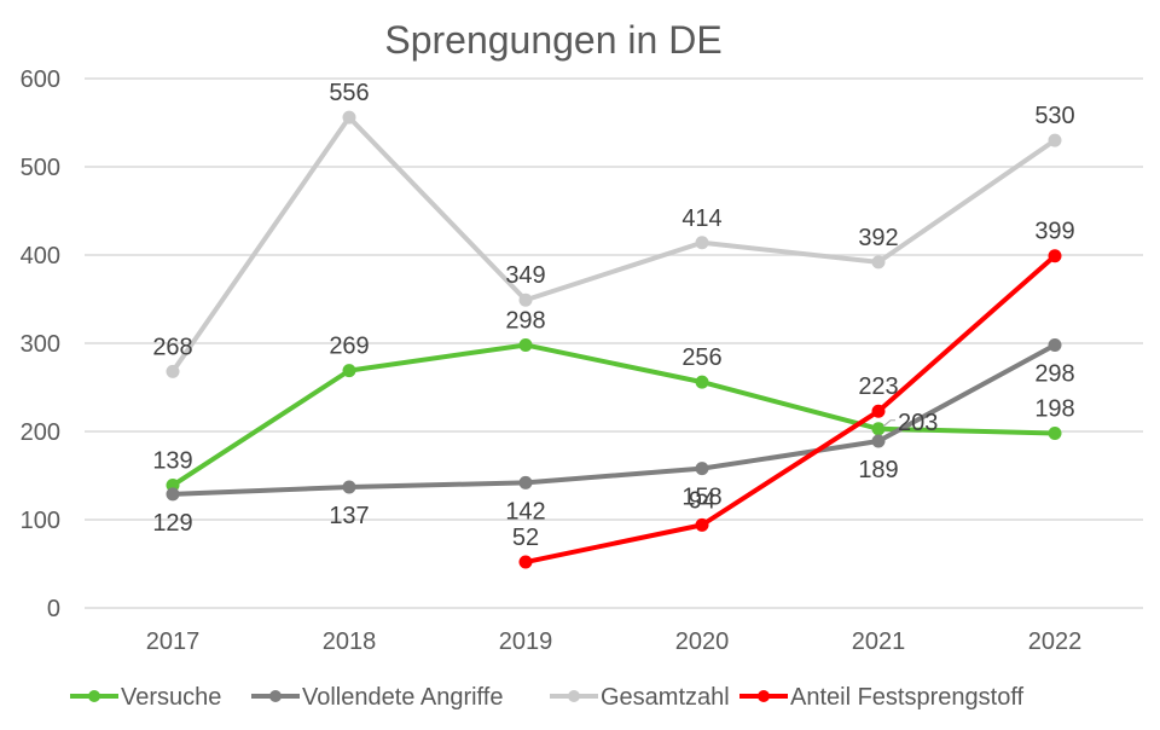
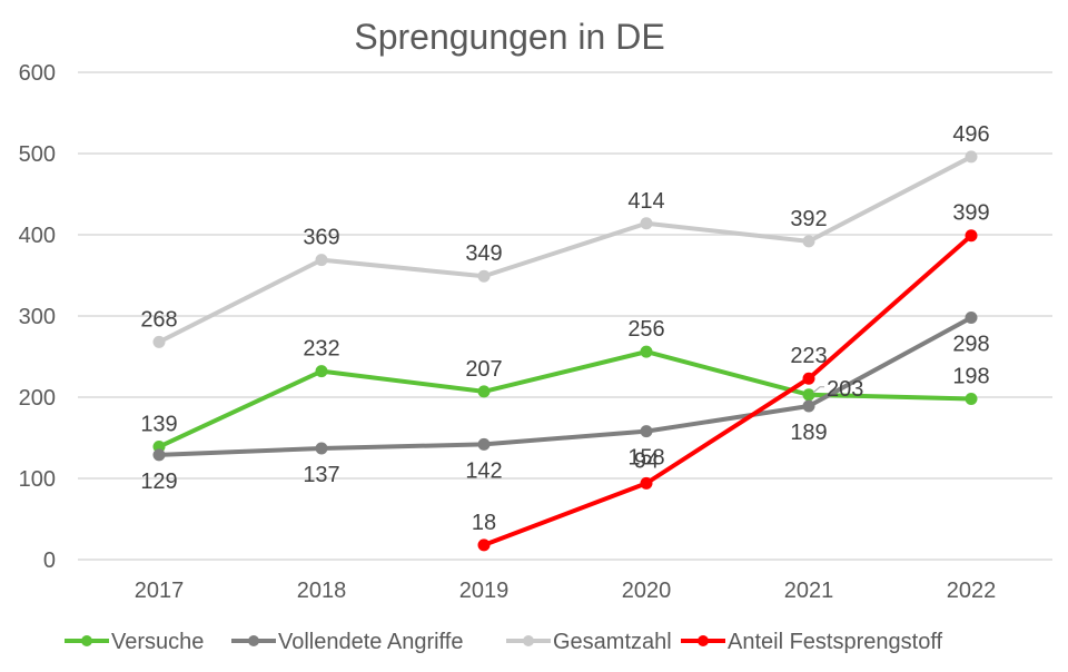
Versuche/2018: 269 -> 232
Gesamtzahl/2018: 556 -> 369
Versuche/2019: 298 -> 207
Anteil Festsprengstoff/2019: 52 -> 18
Gesamtzahl/2022: 530 -> 496
